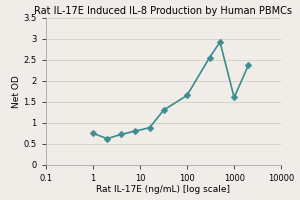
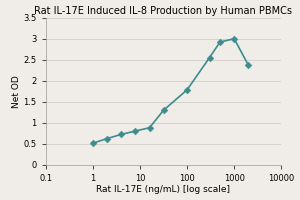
1: 0.75 -> 0.51
100: 1.65 -> 1.78
1000: 1.60 -> 3.00
